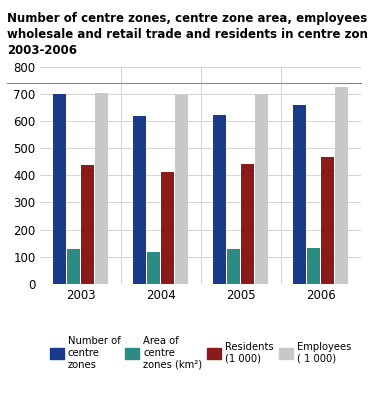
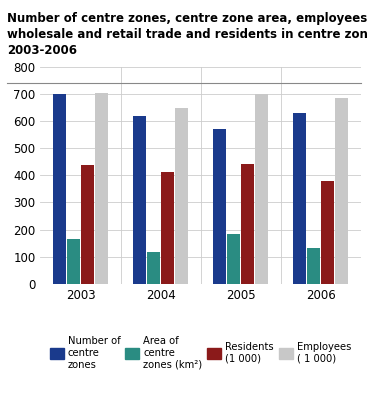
Area of centre zones (km²)/2003: 128 -> 165
Employees ( 1 000)/2004: 698 -> 650
Number of centre zones/2005: 622 -> 570
Area of centre zones (km²)/2005: 128 -> 185
Number of centre zones/2006: 660 -> 630
Residents (1 000)/2006: 468 -> 380
Employees ( 1 000)/2006: 725 -> 685
